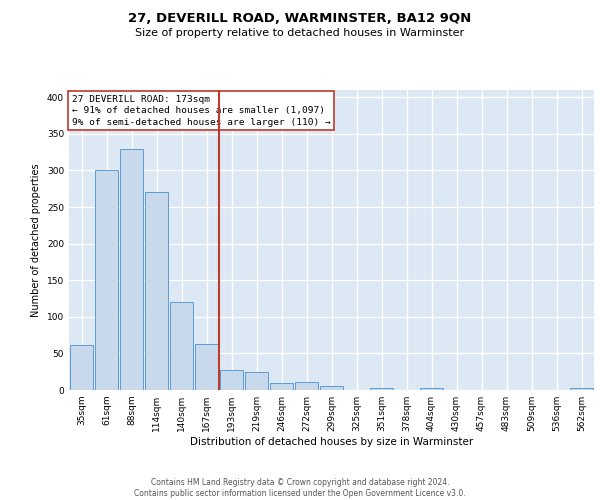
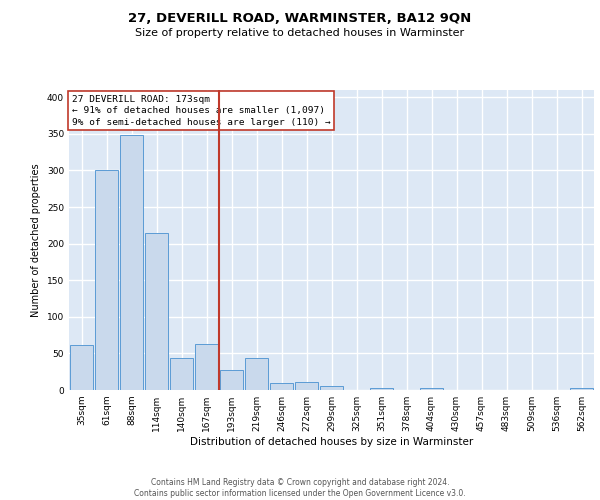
88sqm: 330 -> 348
114sqm: 270 -> 214
140sqm: 120 -> 44
219sqm: 25 -> 44
